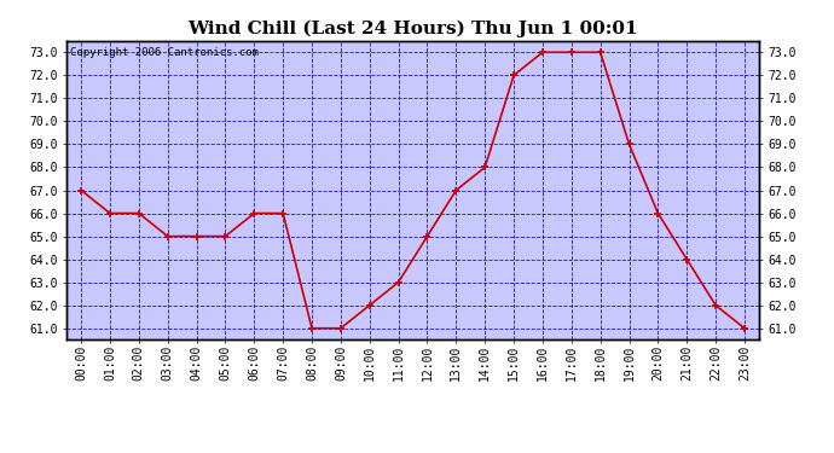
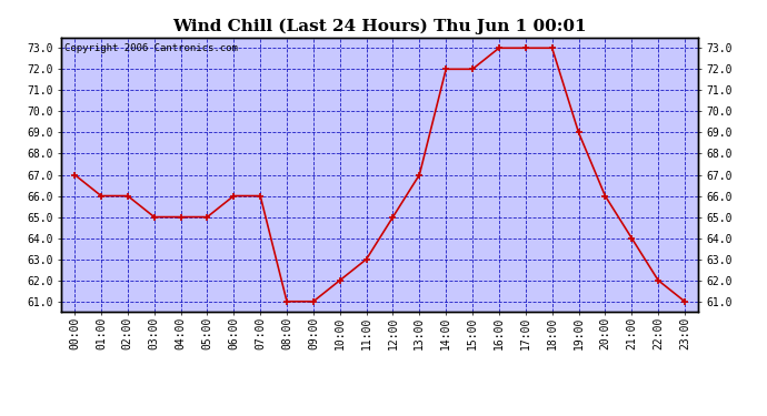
14:00: 68 -> 72
